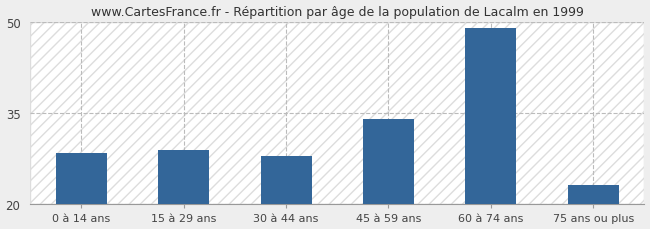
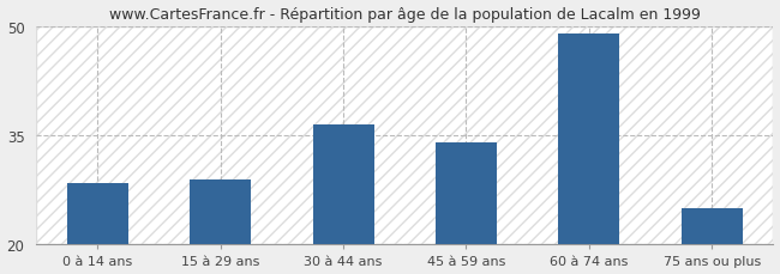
30 à 44 ans: 28.0 -> 36.5
75 ans ou plus: 23.2 -> 25.0
